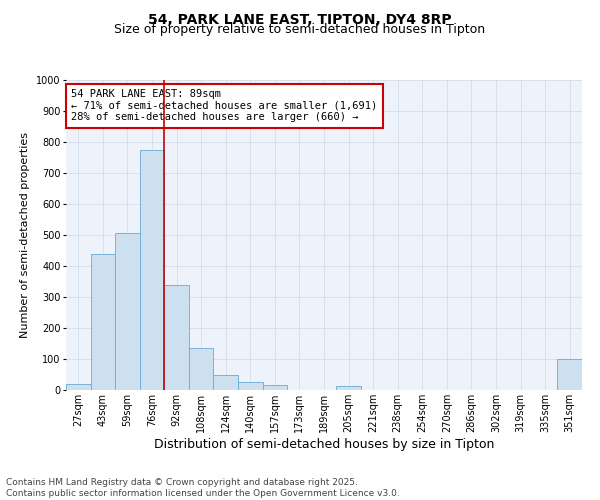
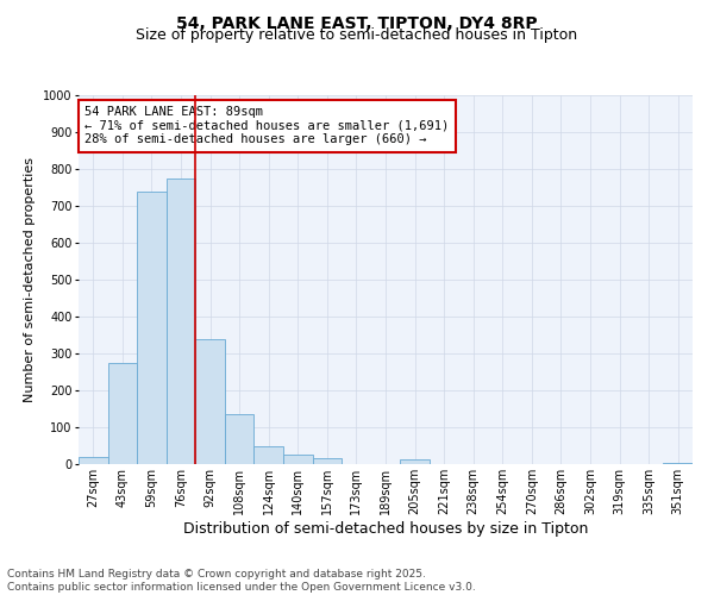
43sqm: 440 -> 275
59sqm: 505 -> 740
351sqm: 100 -> 2
